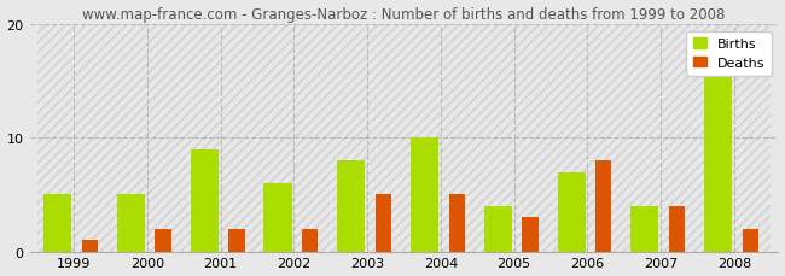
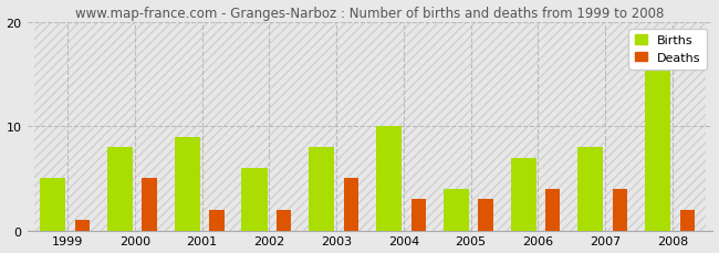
Births/2000: 5 -> 8
Deaths/2000: 2 -> 5
Deaths/2004: 5 -> 3
Deaths/2006: 8 -> 4
Births/2007: 4 -> 8
